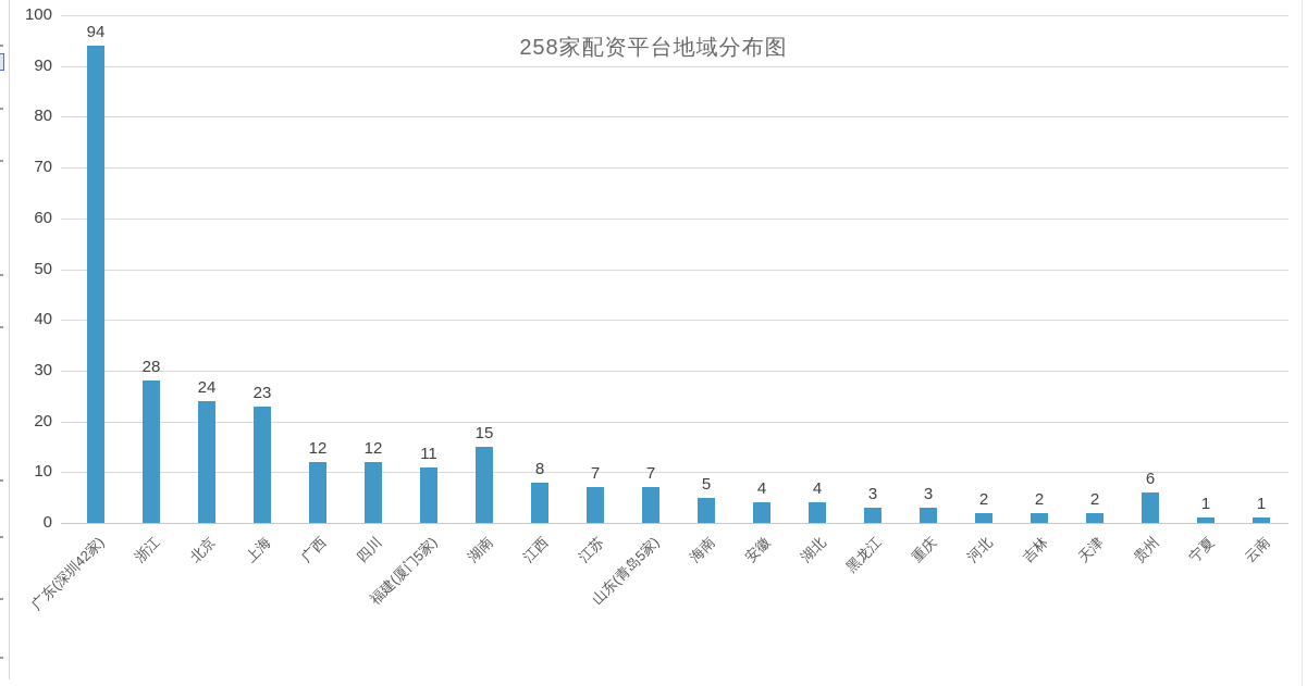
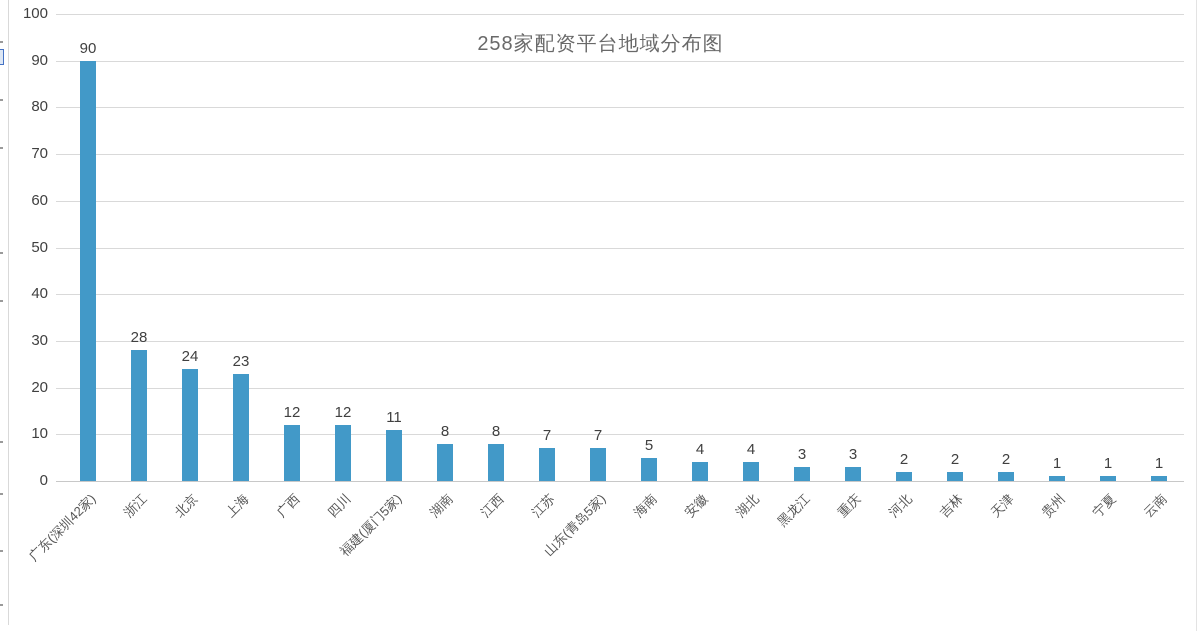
广东(深圳42家): 94 -> 90
湖南: 15 -> 8
贵州: 6 -> 1
